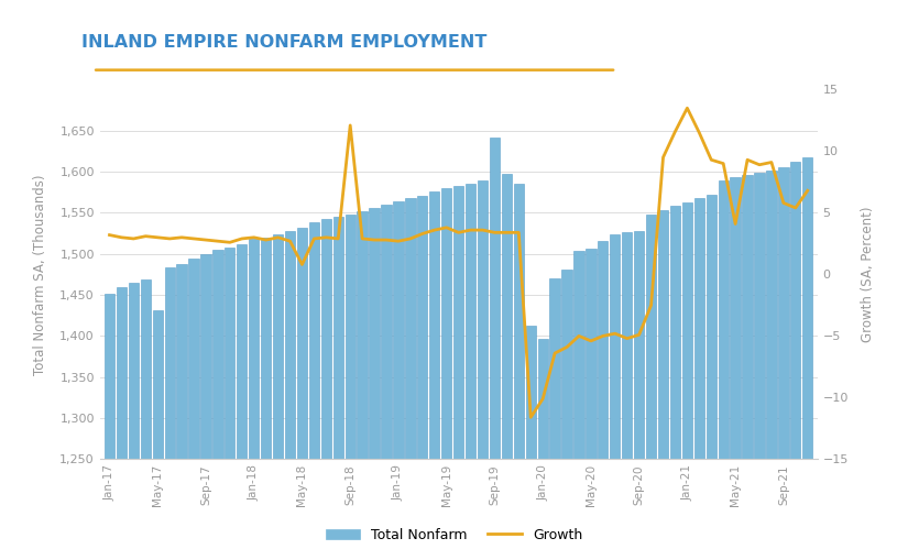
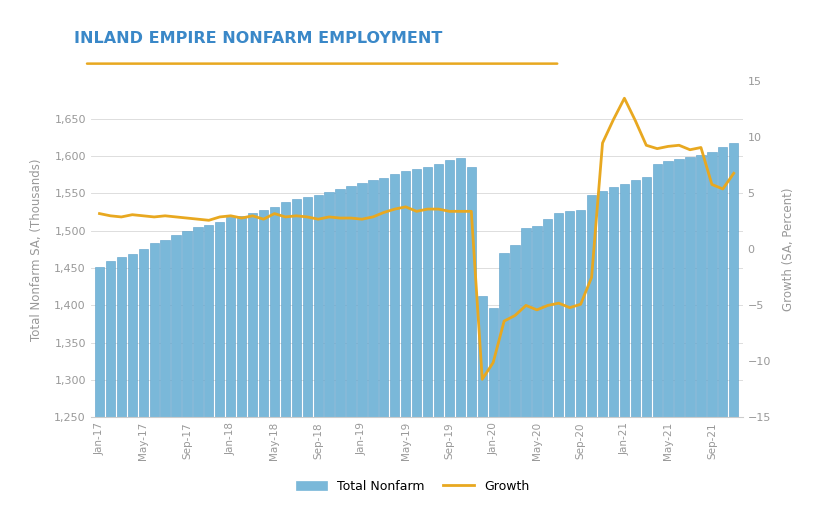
Total Nonfarm/May-17: 1,432 -> 1,476
Growth/May-18: 0.8 -> 3.2
Growth/Sep-18: 12.1 -> 2.7
Total Nonfarm/Sep-19: 1,642 -> 1,595
Growth/May-21: 4.1 -> 9.2
